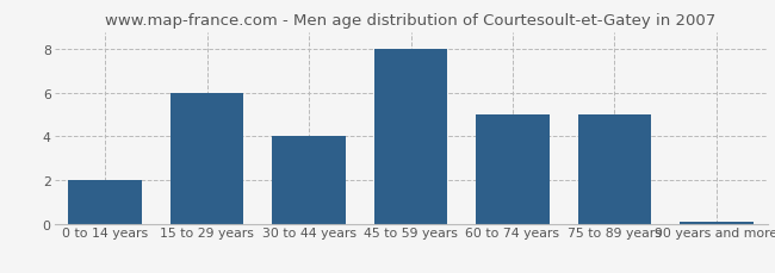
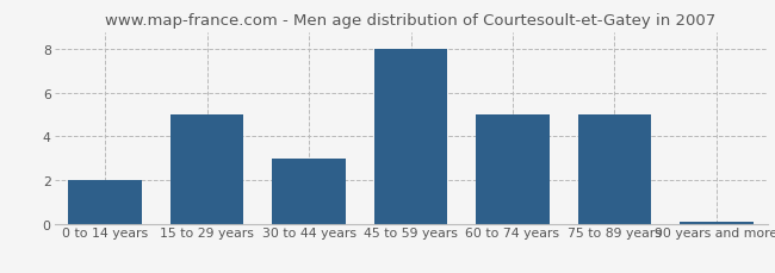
15 to 29 years: 6.0 -> 5.0
30 to 44 years: 4.0 -> 3.0
